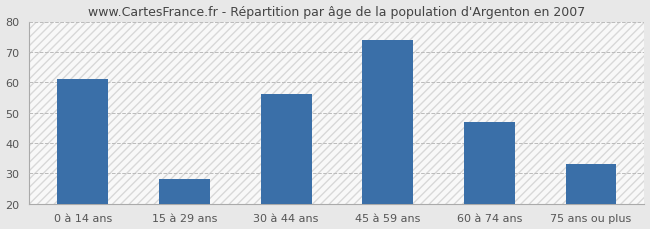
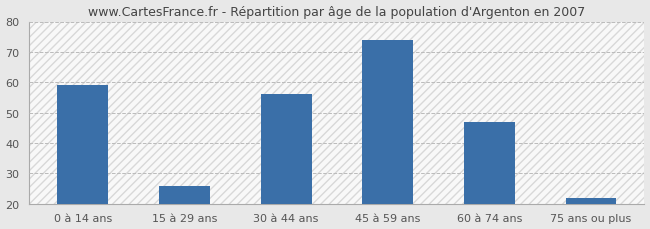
0 à 14 ans: 61 -> 59
15 à 29 ans: 28 -> 26
75 ans ou plus: 33 -> 22
